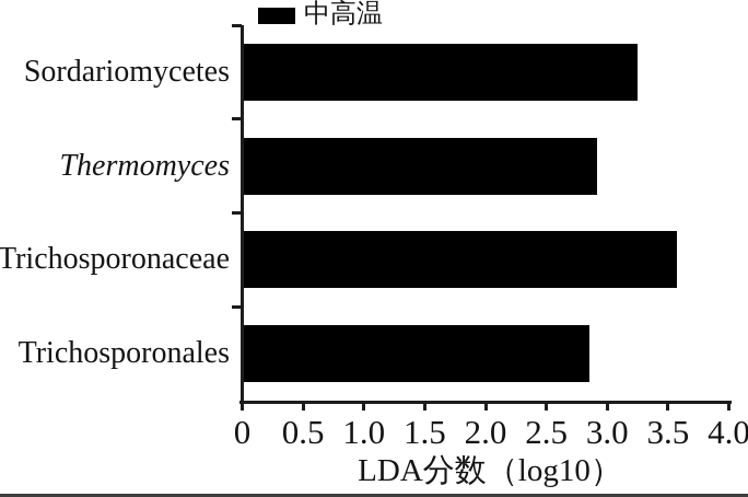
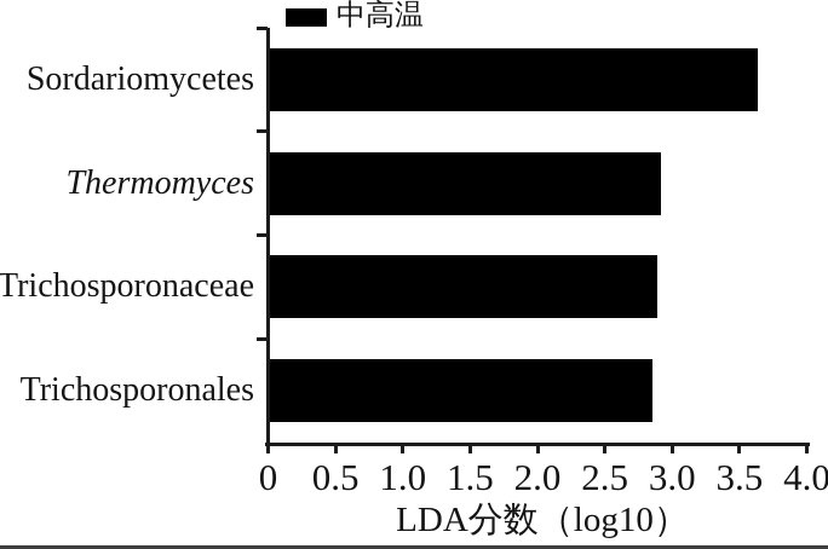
Sordariomycetes: 3.24 -> 3.62
Trichosporonaceae: 3.56 -> 2.88
